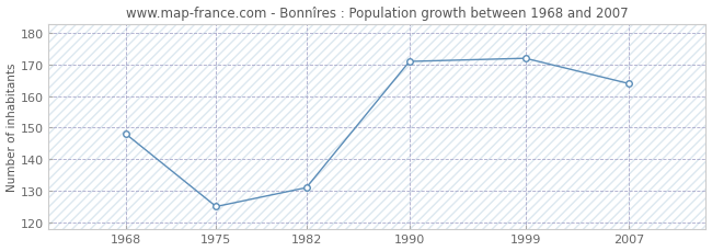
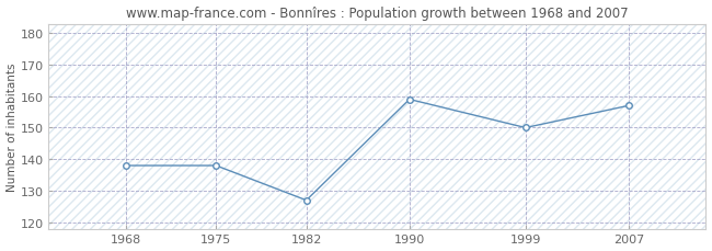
1968: 148 -> 138
1975: 125 -> 138
1982: 131 -> 127
1990: 171 -> 159
1999: 172 -> 150
2007: 164 -> 157
